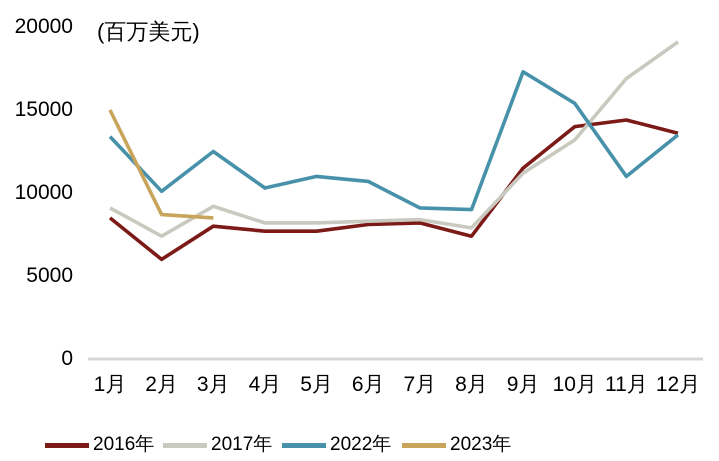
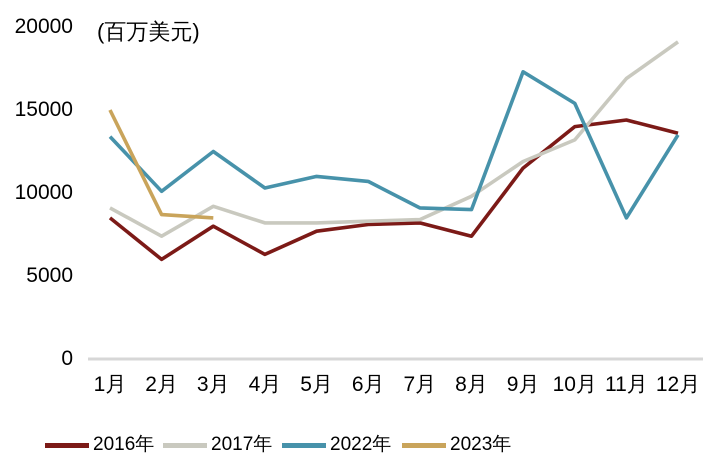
2016年/4月: 7700 -> 6300
2017年/8月: 7900 -> 9800
2017年/9月: 11200 -> 11900
2022年/11月: 11000 -> 8500
